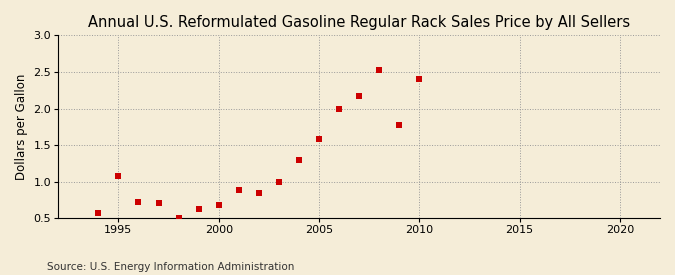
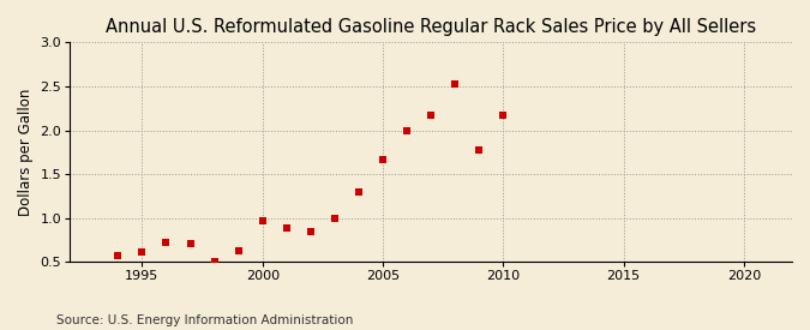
1995: 1.08 -> 0.62
2000: 0.68 -> 0.97
2005: 1.58 -> 1.67
2010: 2.40 -> 2.17
